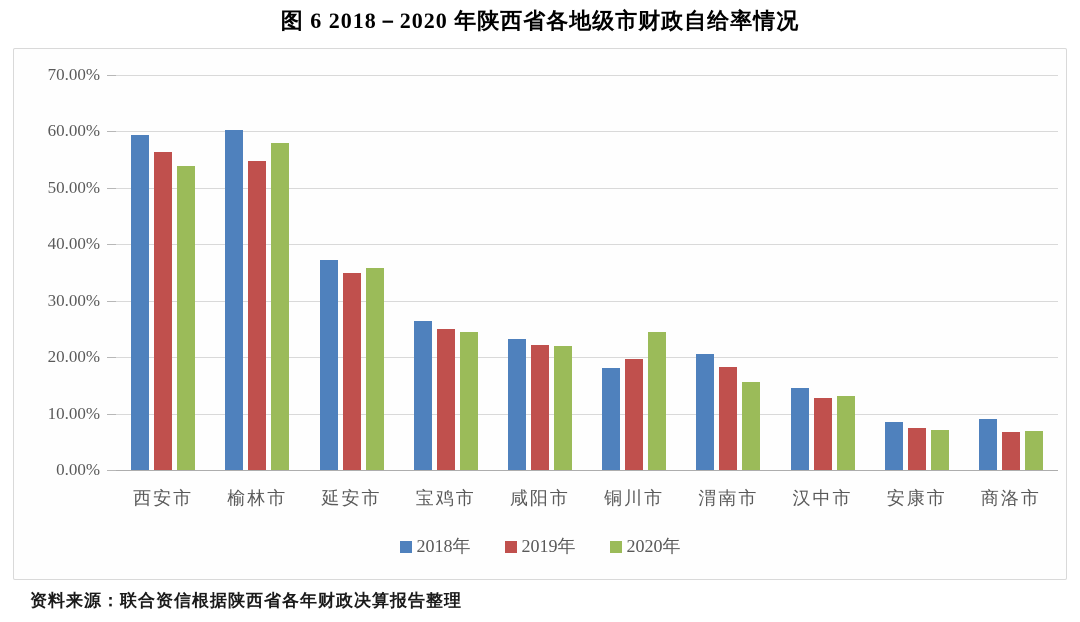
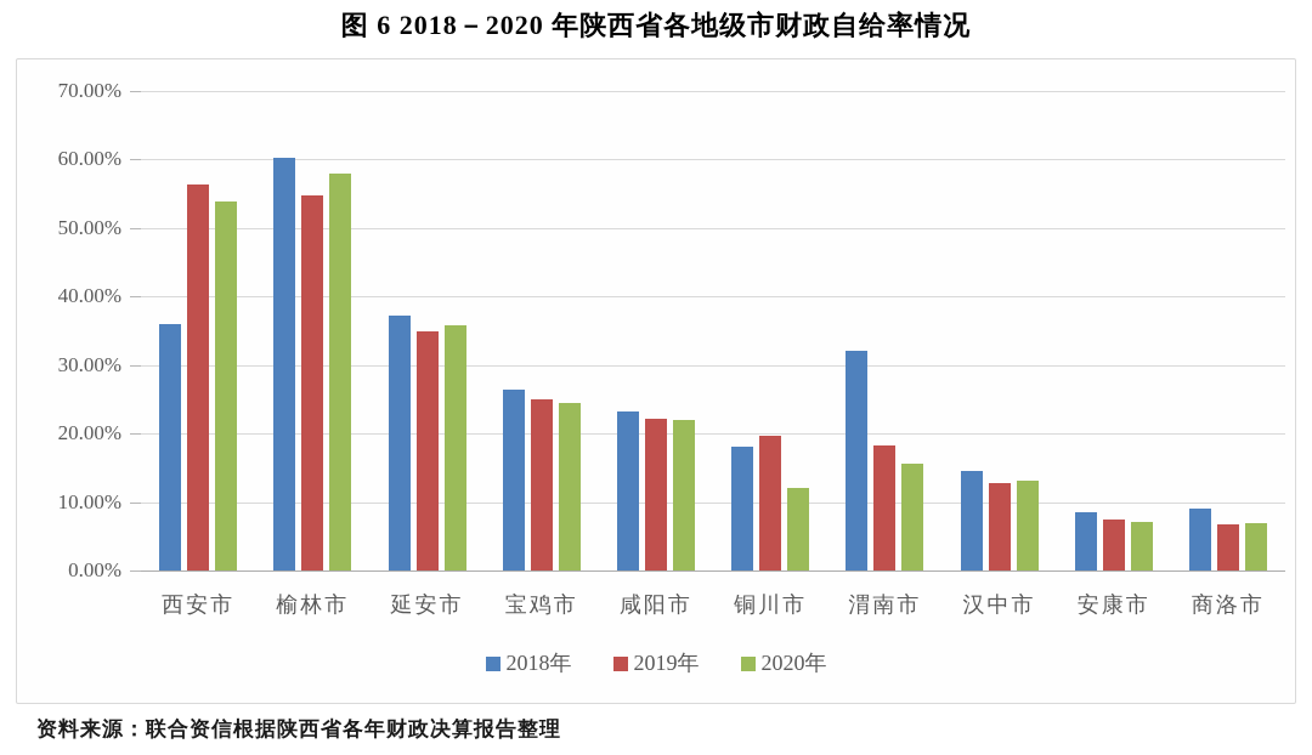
2018年/西安市: 59% -> 36%
2020年/铜川市: 24% -> 12%
2018年/渭南市: 20% -> 32%
